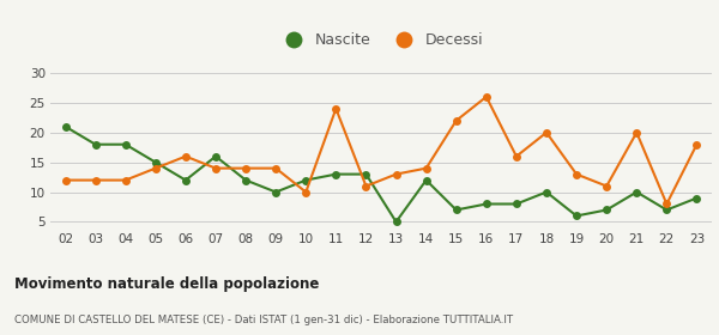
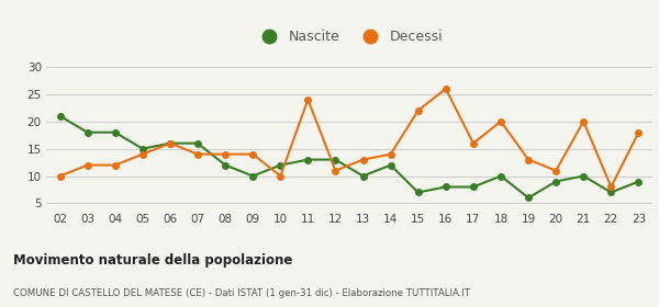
Decessi/02: 12 -> 10
Nascite/06: 12 -> 16
Nascite/13: 5 -> 10
Nascite/20: 7 -> 9
